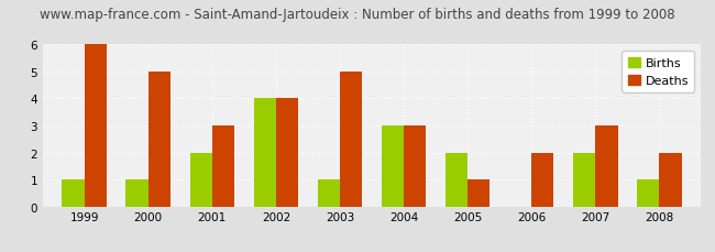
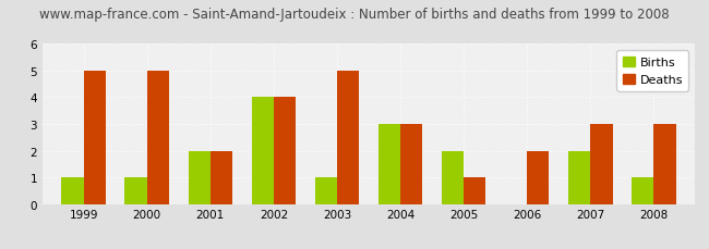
Deaths/1999: 6 -> 5
Deaths/2001: 3 -> 2
Deaths/2008: 2 -> 3
